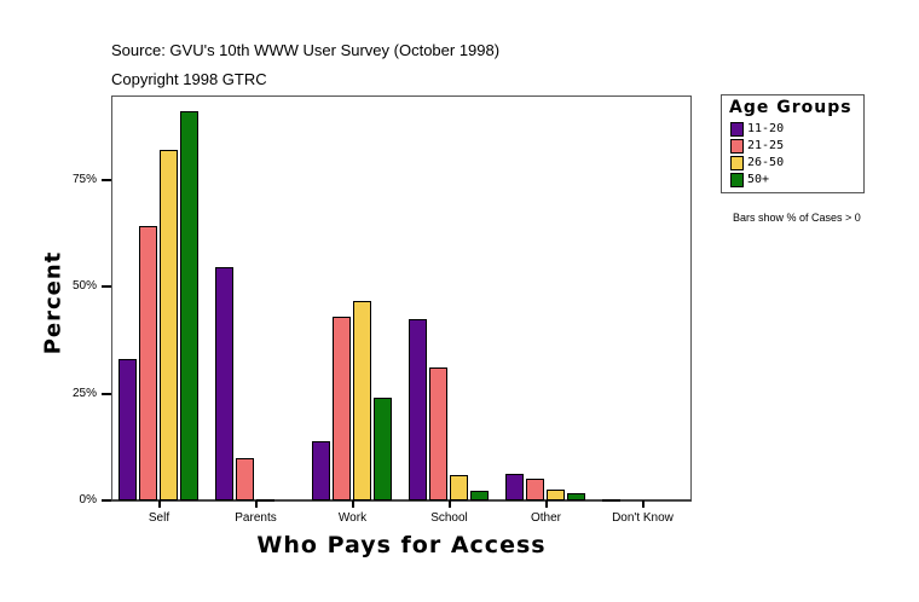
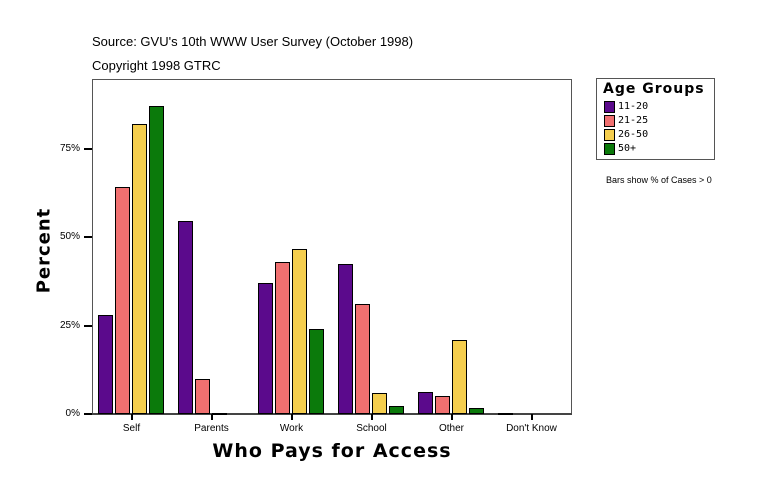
11-20/Self: 33% -> 28%
50+/Self: 91% -> 87%
11-20/Work: 14% -> 37%
26-50/Other: 2% -> 21%
